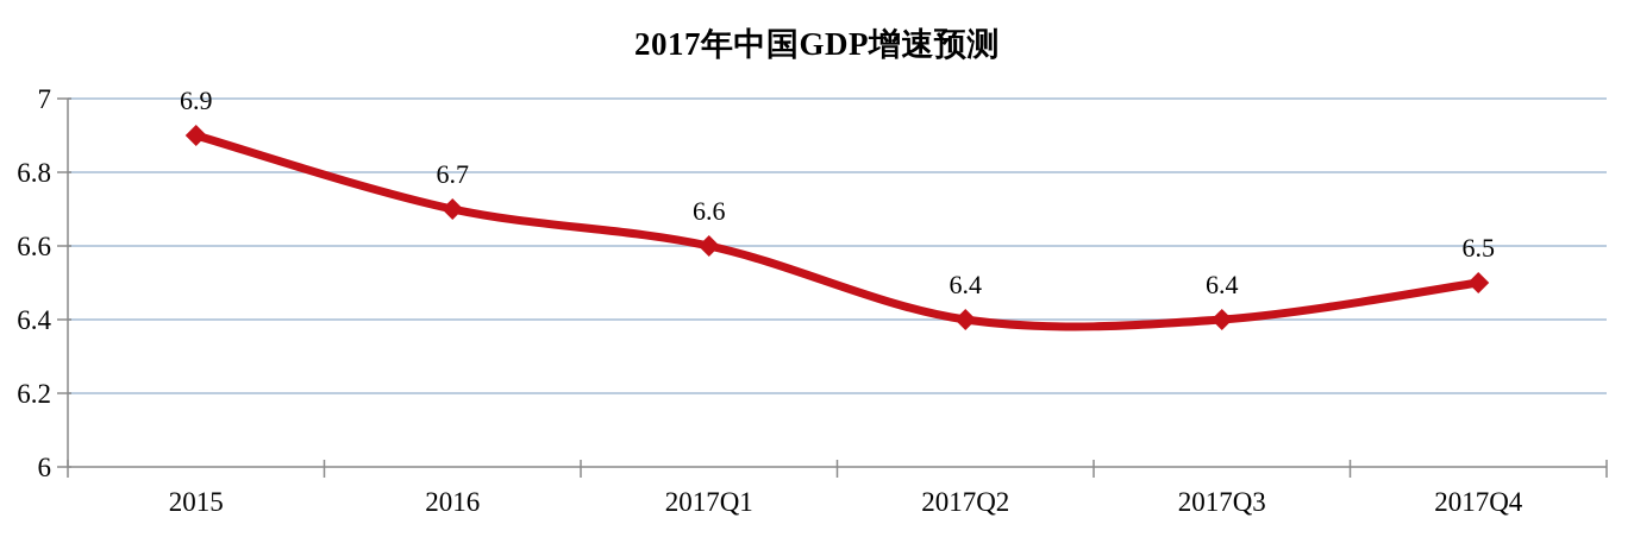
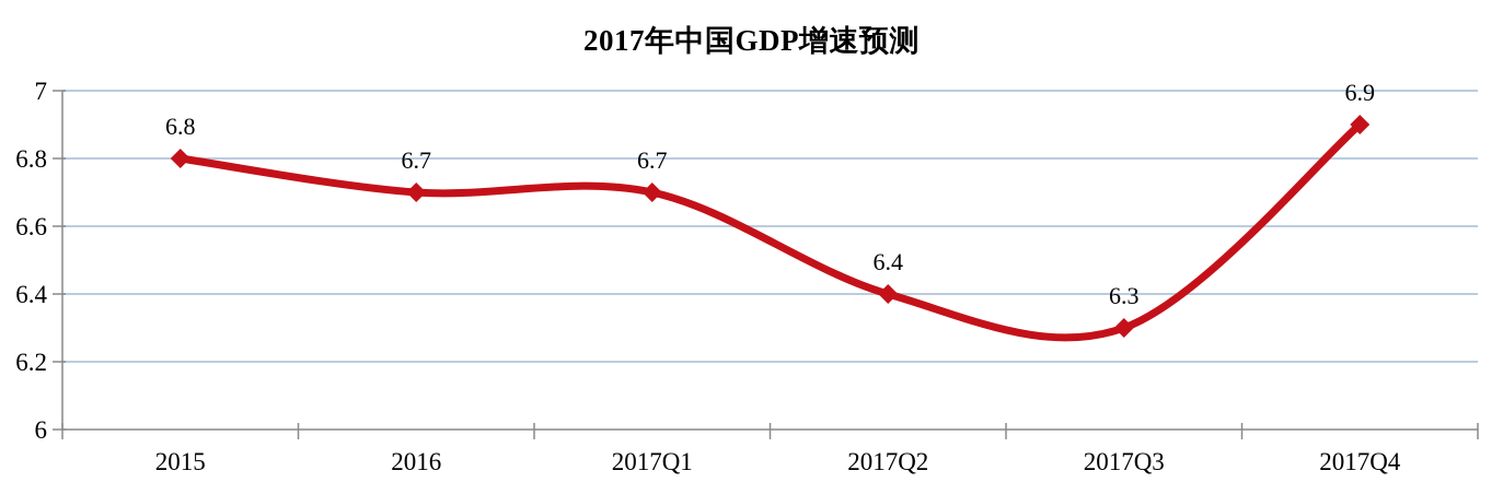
2015: 6.9 -> 6.8
2017Q1: 6.6 -> 6.7
2017Q3: 6.4 -> 6.3
2017Q4: 6.5 -> 6.9
